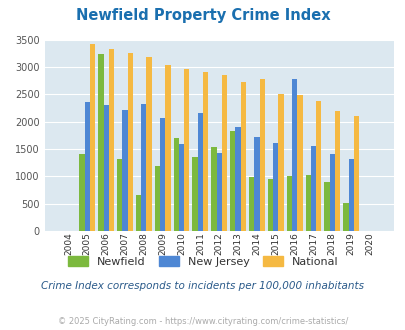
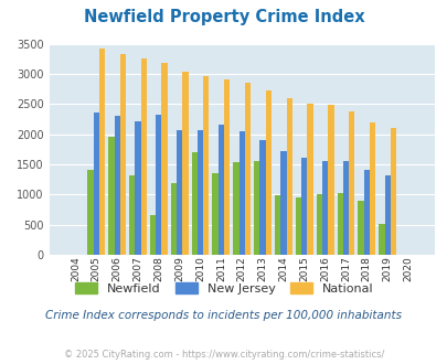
Newfield/2006: 3240 -> 1950
New Jersey/2010: 1600 -> 2070
New Jersey/2012: 1420 -> 2050
Newfield/2013: 1820 -> 1560
National/2014: 2780 -> 2590
New Jersey/2016: 2780 -> 1550
